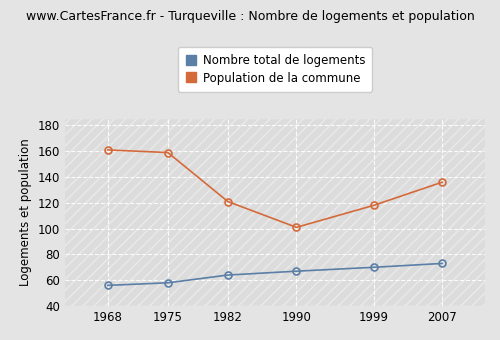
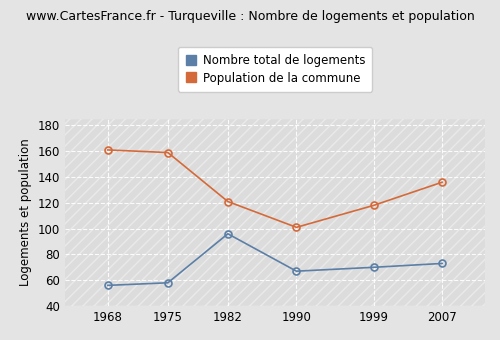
Nombre total de logements/1982: 64 -> 96
